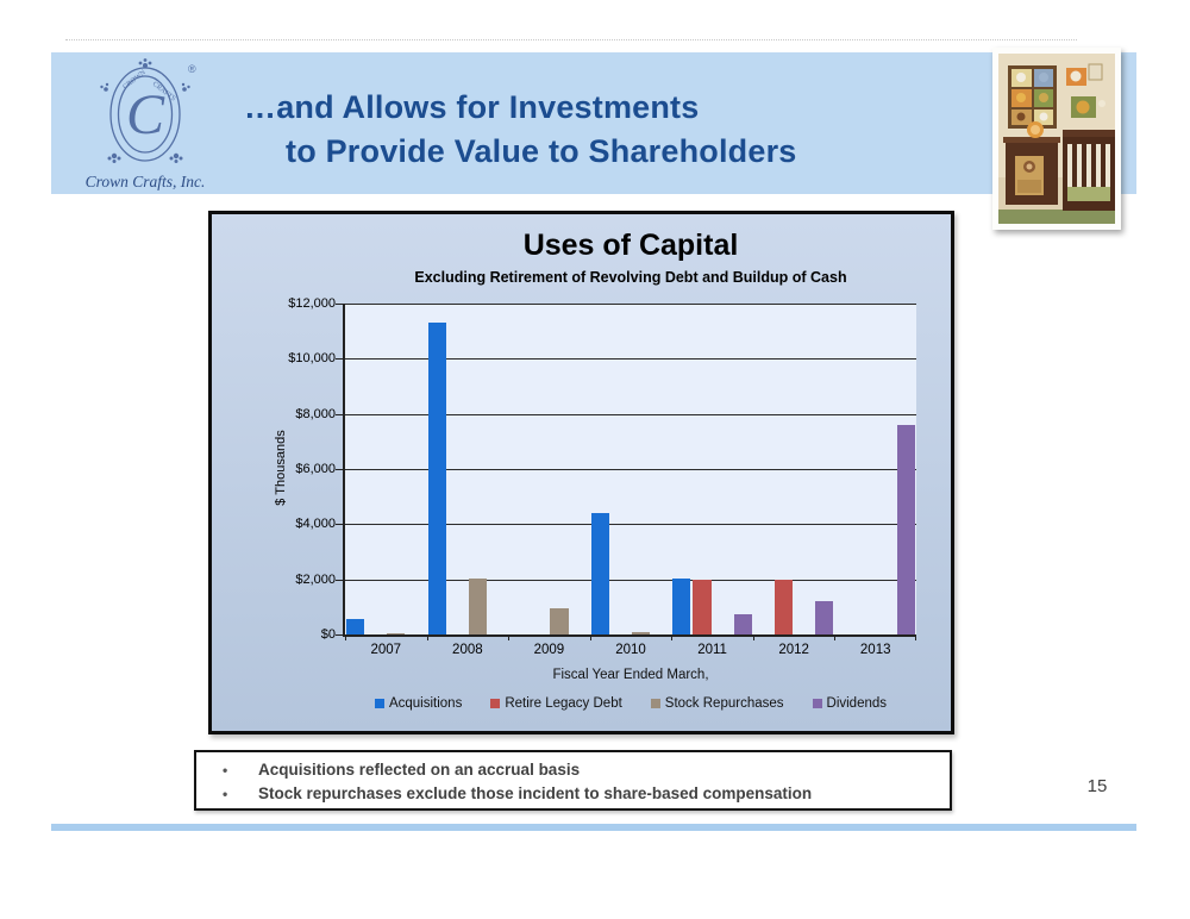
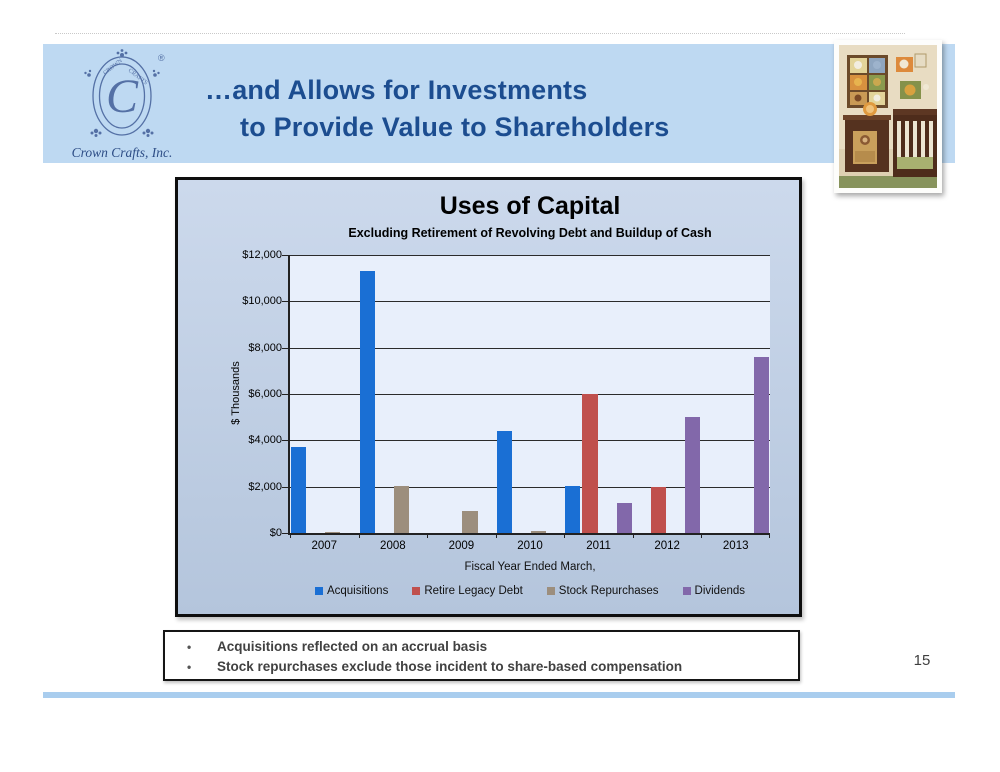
Acquisitions/2007: $600 -> $3700
Retire Legacy Debt/2011: $2000 -> $6000
Dividends/2011: $800 -> $1300
Dividends/2012: $1200 -> $5000
